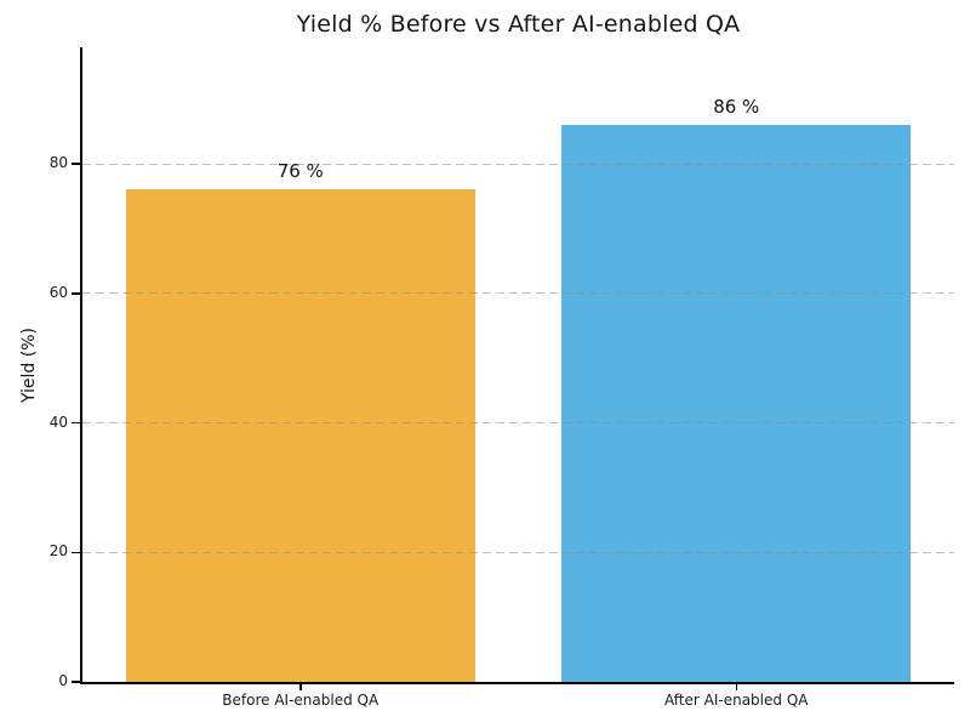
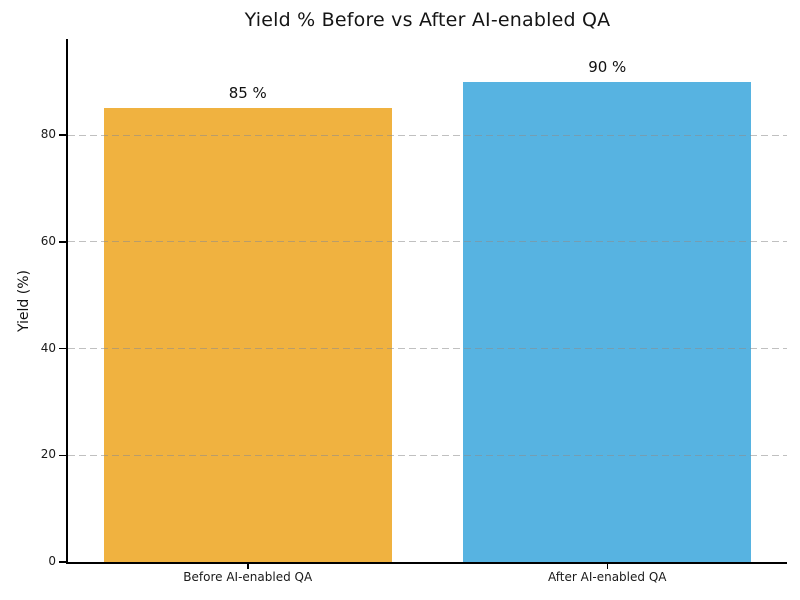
Before AI-enabled QA: 76 -> 85
After AI-enabled QA: 86 -> 90
